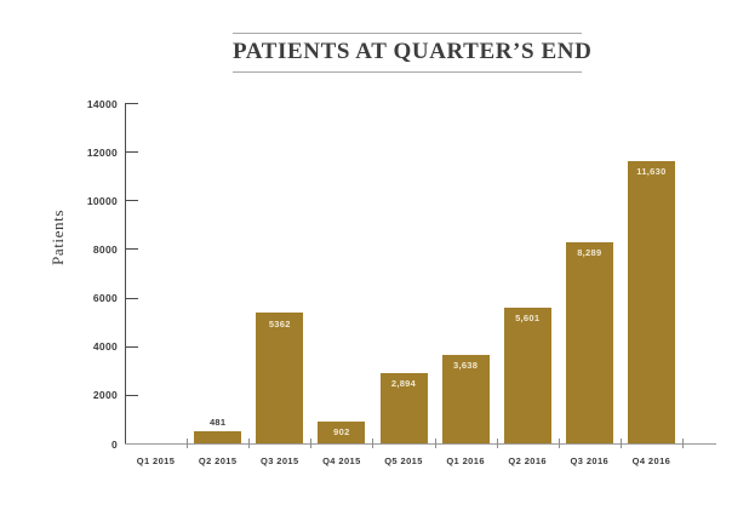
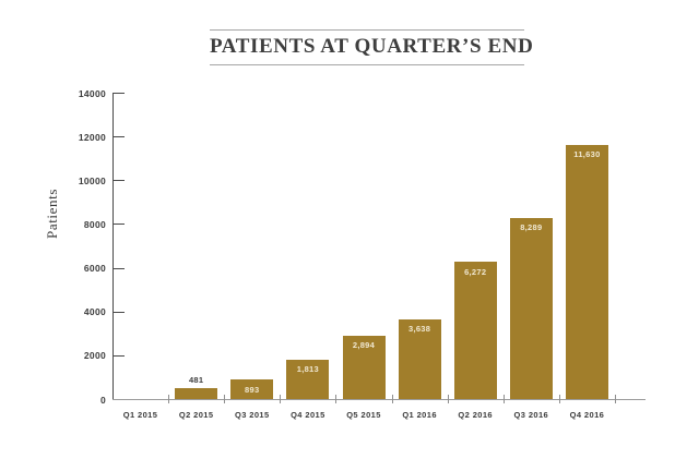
Q3 2015: 5362 -> 893
Q4 2015: 902 -> 1,813
Q2 2016: 5,601 -> 6,272
